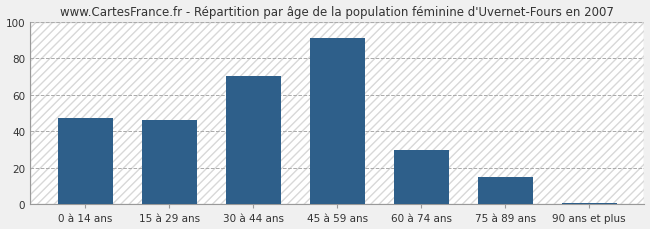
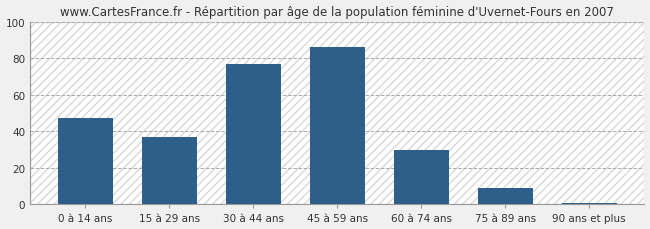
15 à 29 ans: 46 -> 37
30 à 44 ans: 70 -> 77
45 à 59 ans: 91 -> 86
75 à 89 ans: 15 -> 9
